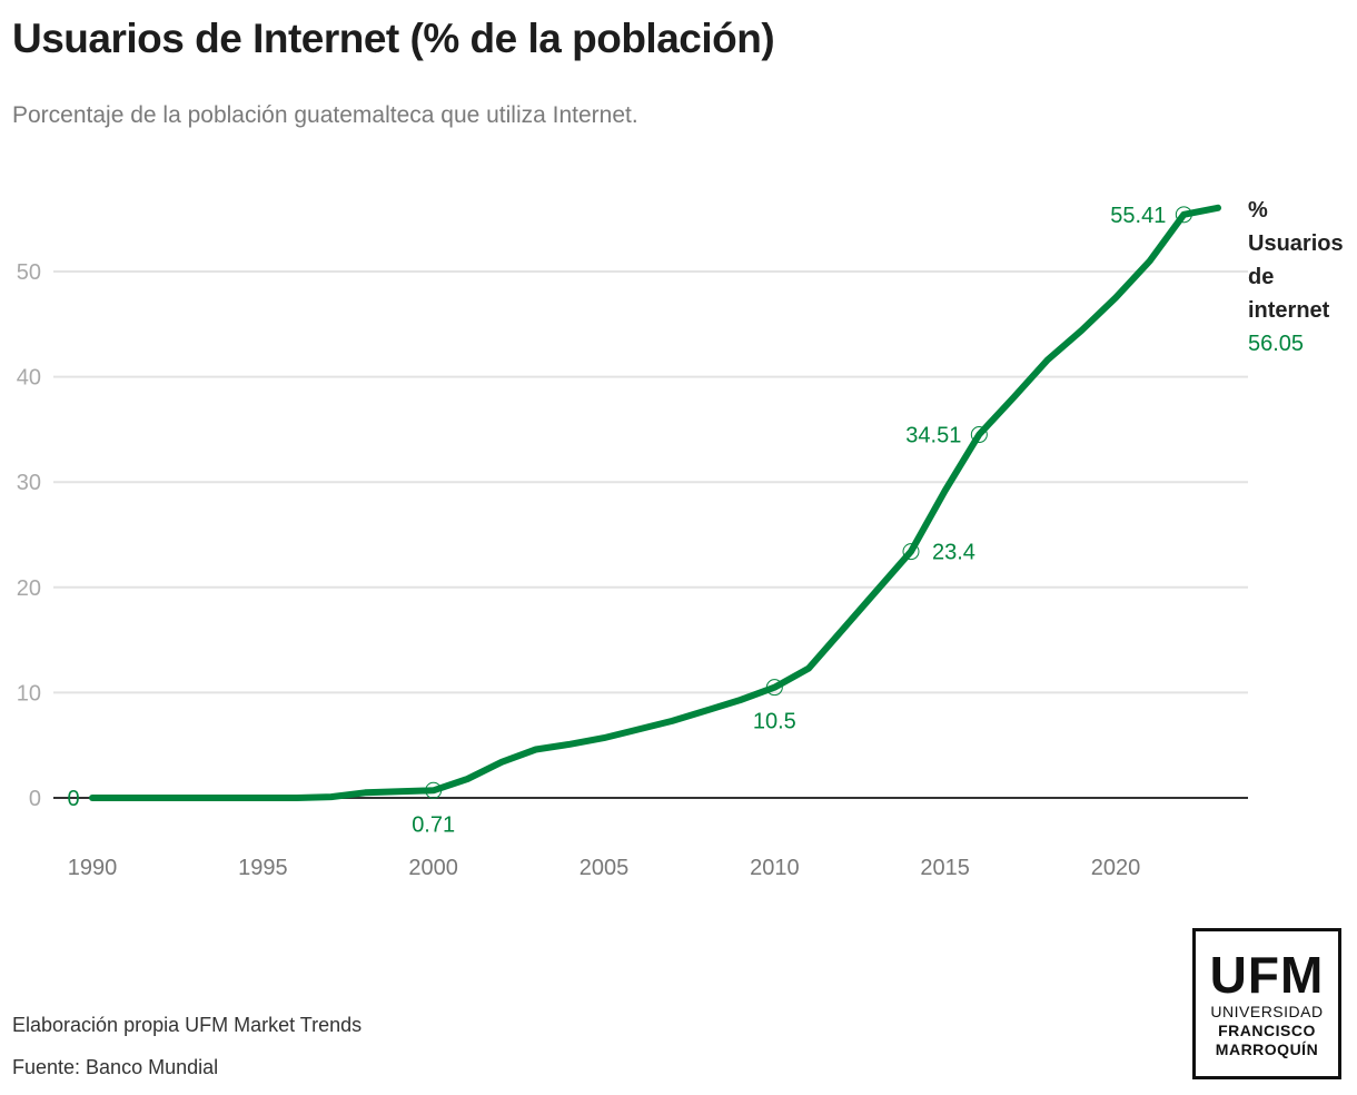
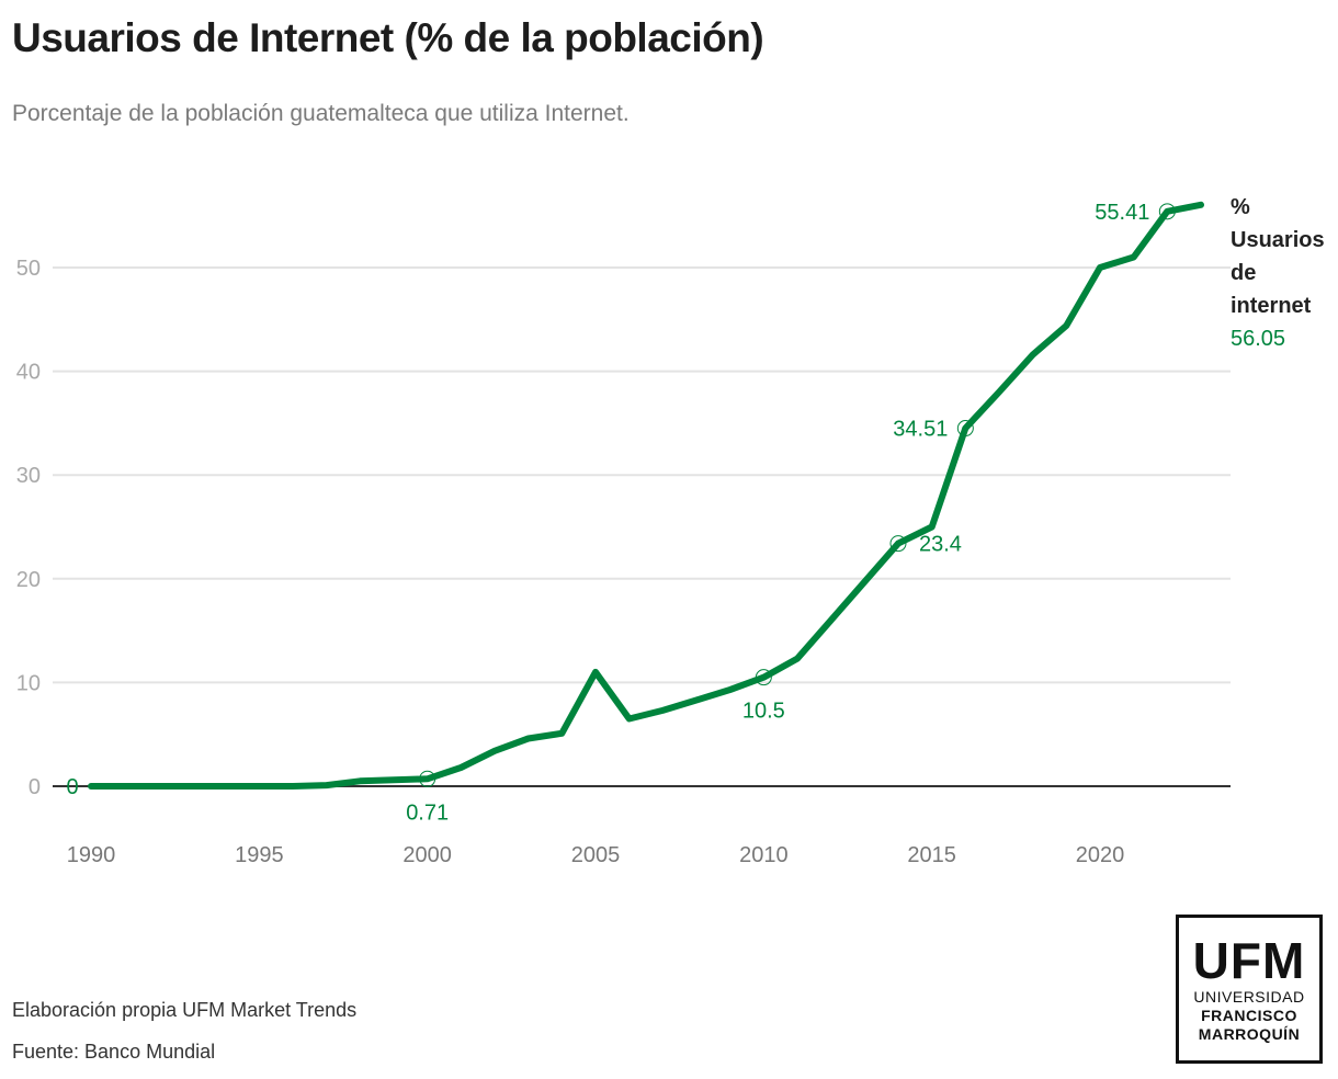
2005: 6 -> 11
2015: 29 -> 25
2020: 48 -> 50
